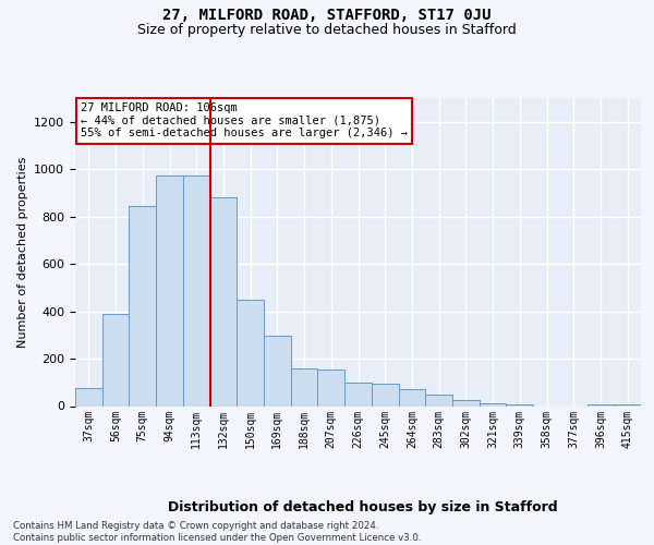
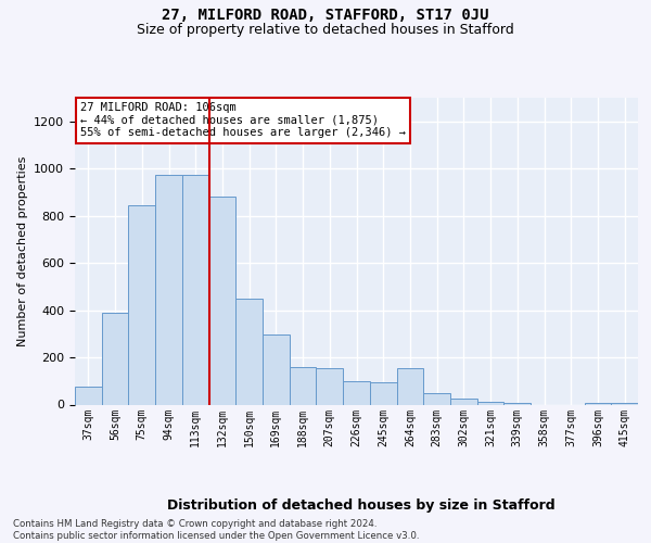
264sqm: 70 -> 155
